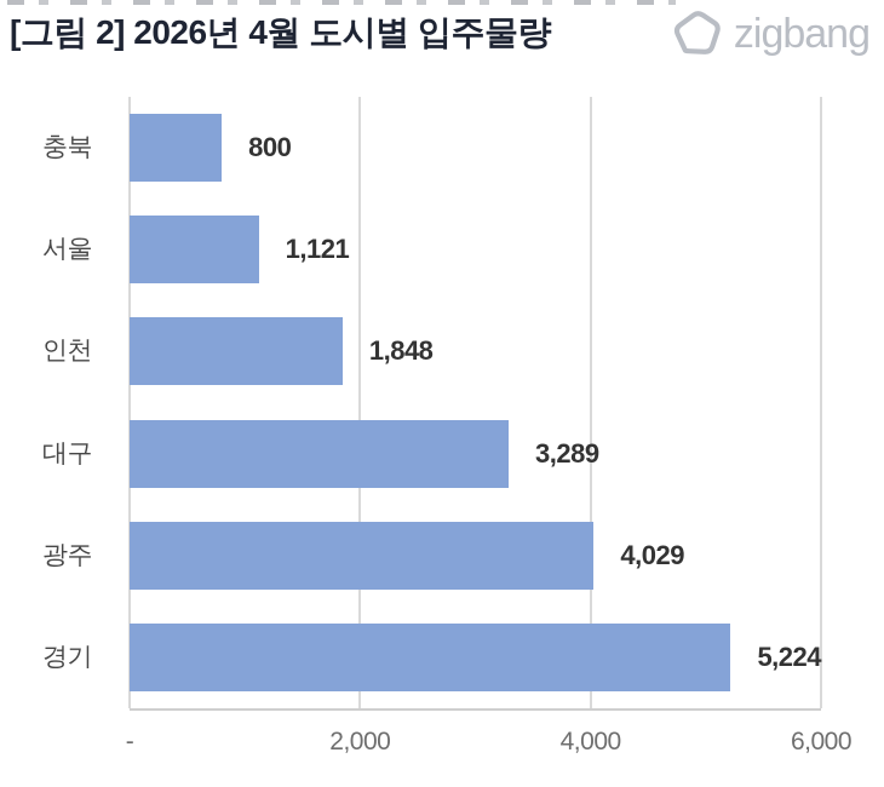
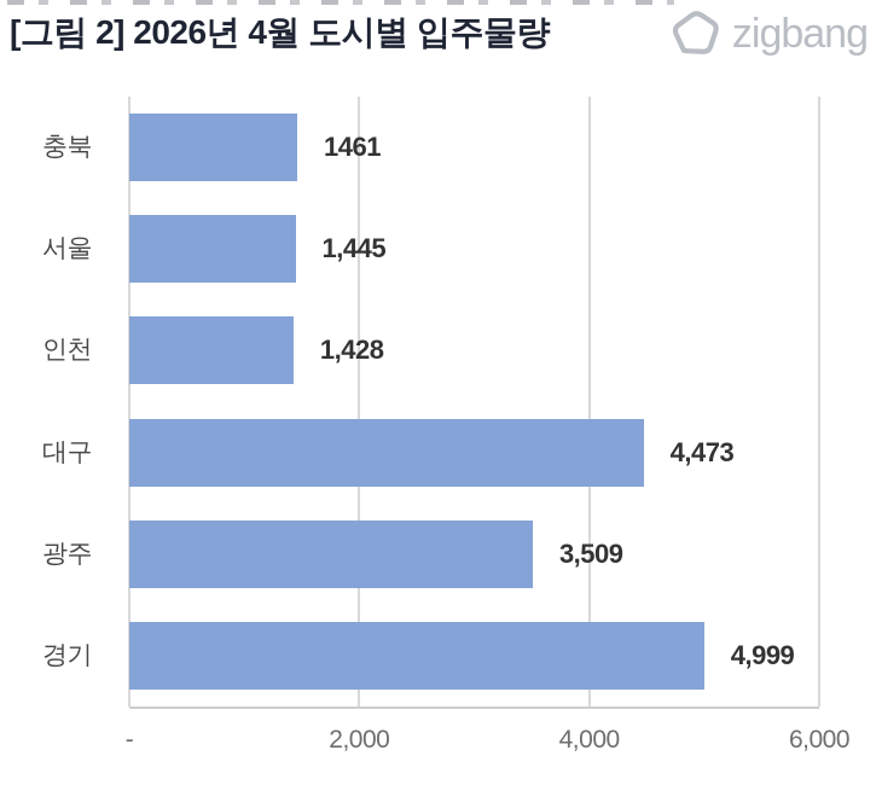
충북: 800 -> 1461
서울: 1,121 -> 1,445
인천: 1,848 -> 1,428
대구: 3,289 -> 4,473
광주: 4,029 -> 3,509
경기: 5,224 -> 4,999
